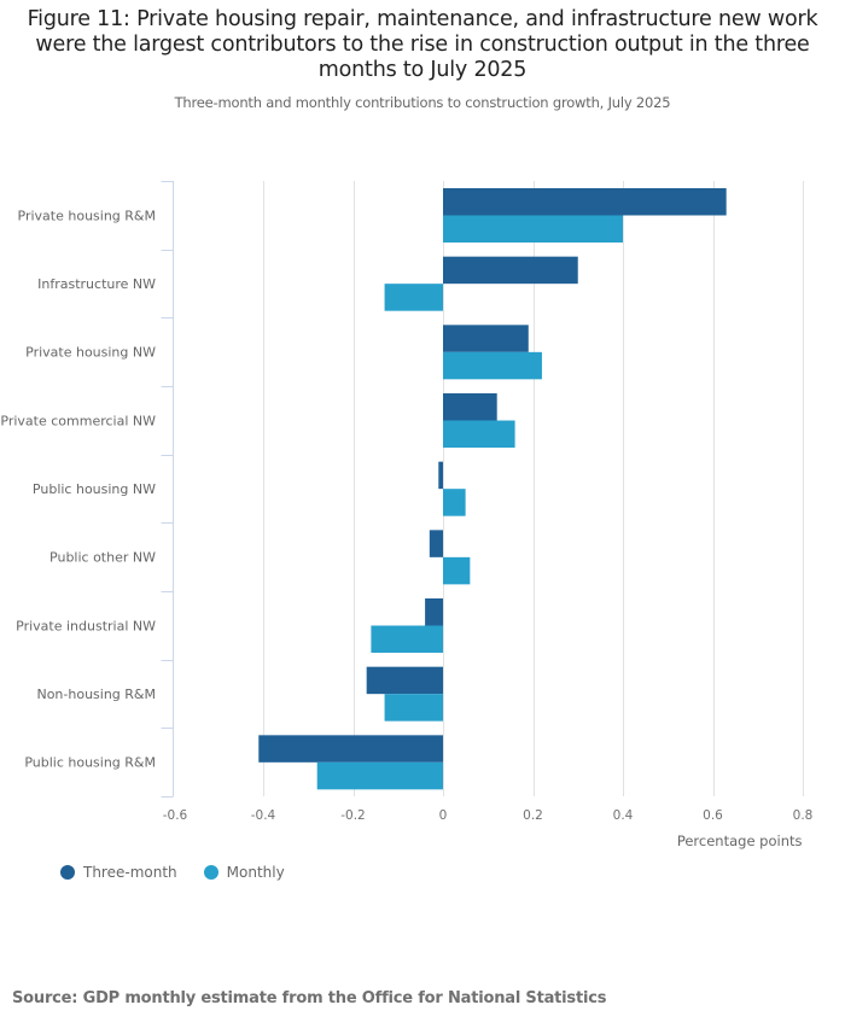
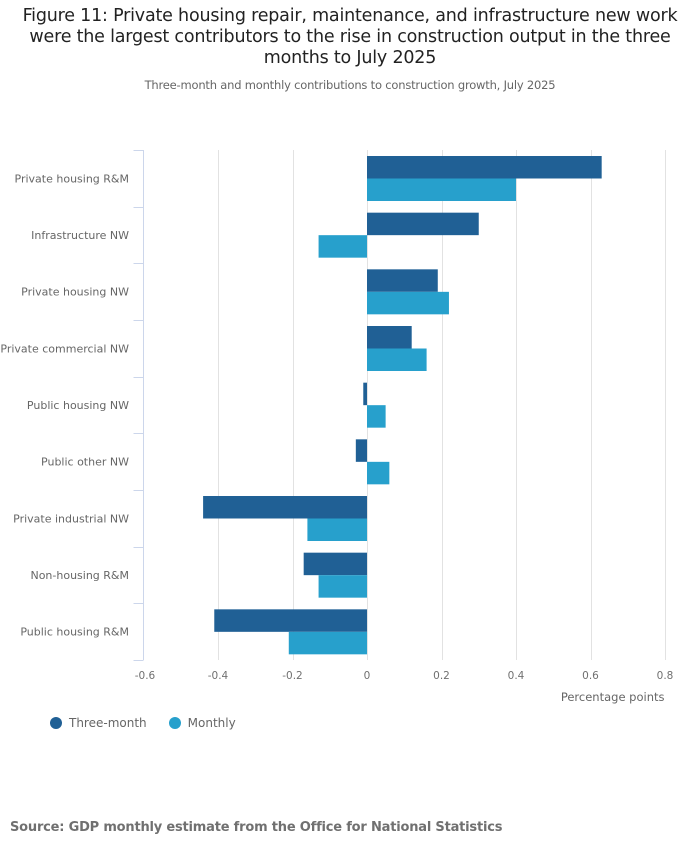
Three-month/Private industrial NW: -0.04 -> -0.44
Monthly/Public housing R&M: -0.28 -> -0.21
